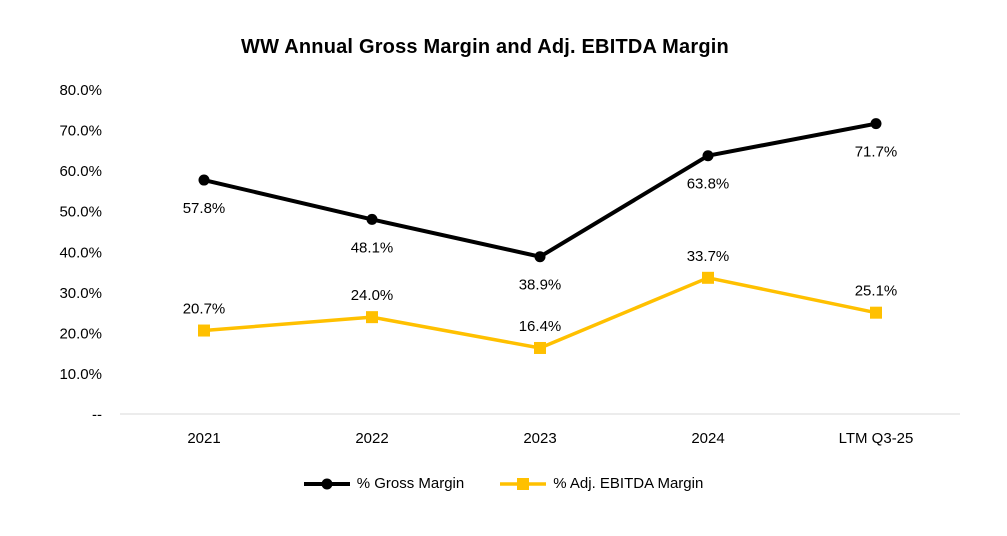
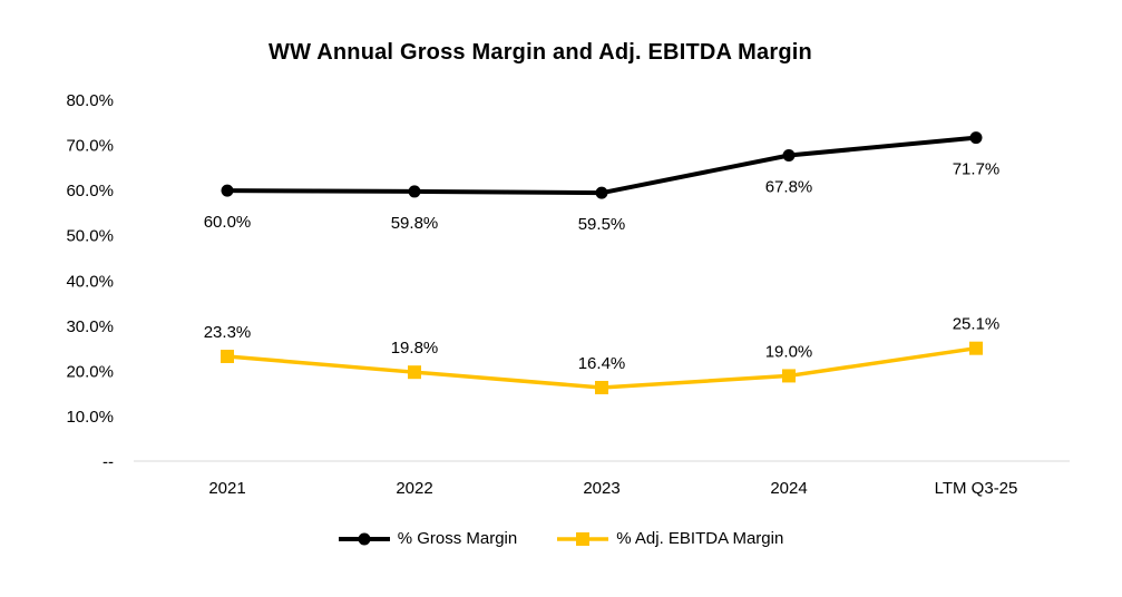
% Gross Margin/2021: 57.8% -> 60.0%
% Adj. EBITDA Margin/2021: 20.7% -> 23.3%
% Gross Margin/2022: 48.1% -> 59.8%
% Adj. EBITDA Margin/2022: 24.0% -> 19.8%
% Gross Margin/2023: 38.9% -> 59.5%
% Gross Margin/2024: 63.8% -> 67.8%
% Adj. EBITDA Margin/2024: 33.7% -> 19.0%
